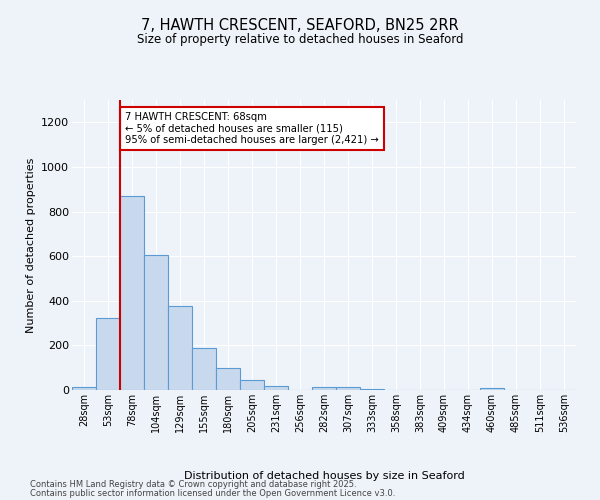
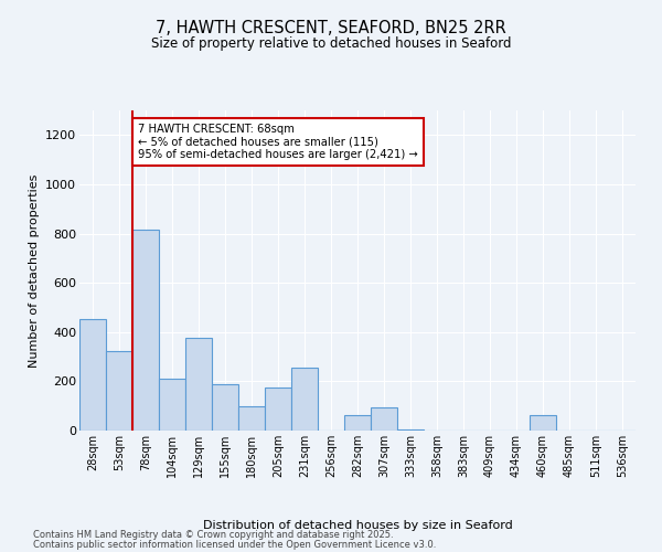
28sqm: 13 -> 455
78sqm: 868 -> 815
104sqm: 605 -> 210
205sqm: 46 -> 175
231sqm: 18 -> 255
282sqm: 15 -> 65
307sqm: 15 -> 95
460sqm: 10 -> 65
